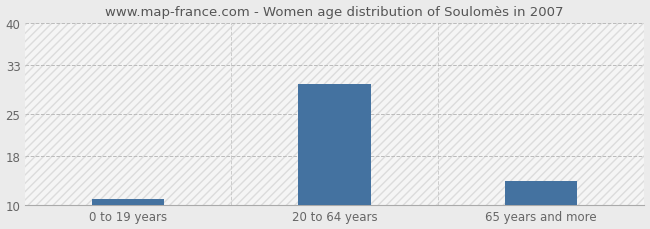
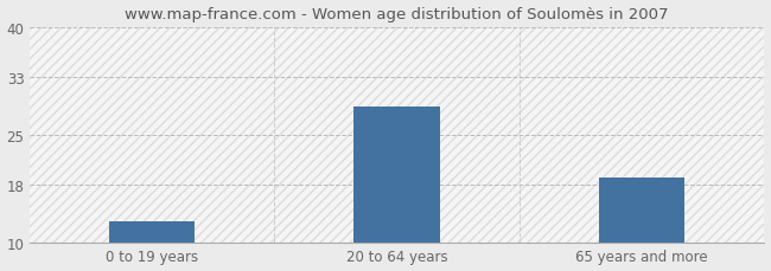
0 to 19 years: 11 -> 13
20 to 64 years: 30 -> 29
65 years and more: 14 -> 19
